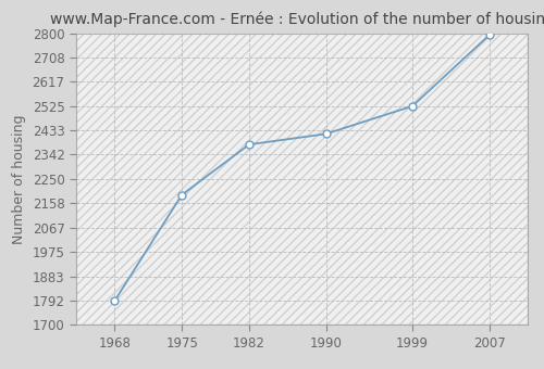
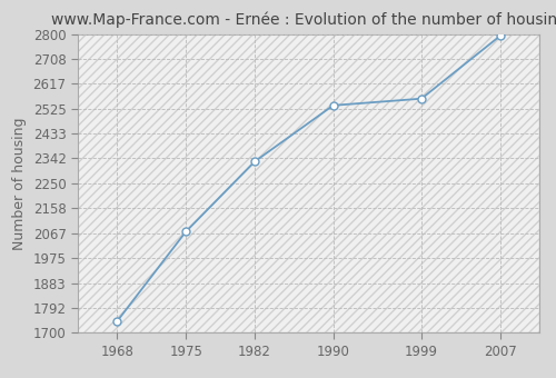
1968: 1790 -> 1742
1975: 2190 -> 2072
1982: 2380 -> 2330
1990: 2420 -> 2537
1999: 2525 -> 2562
